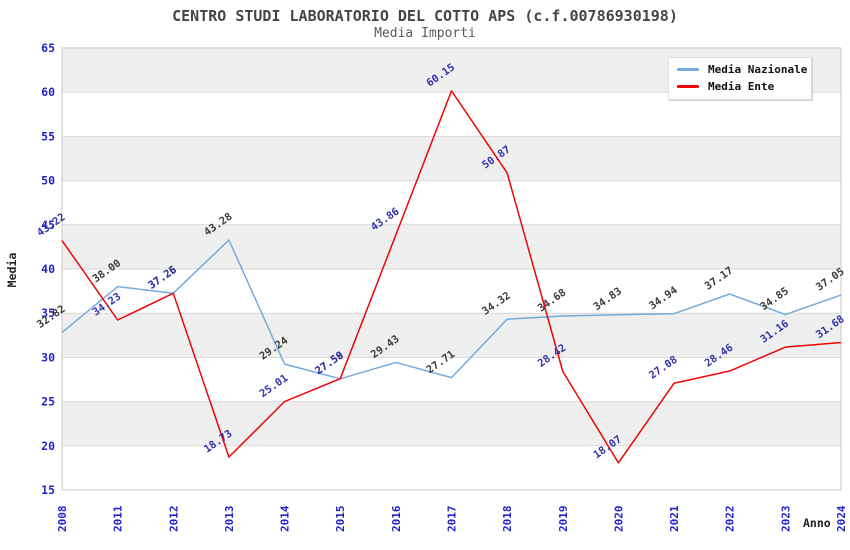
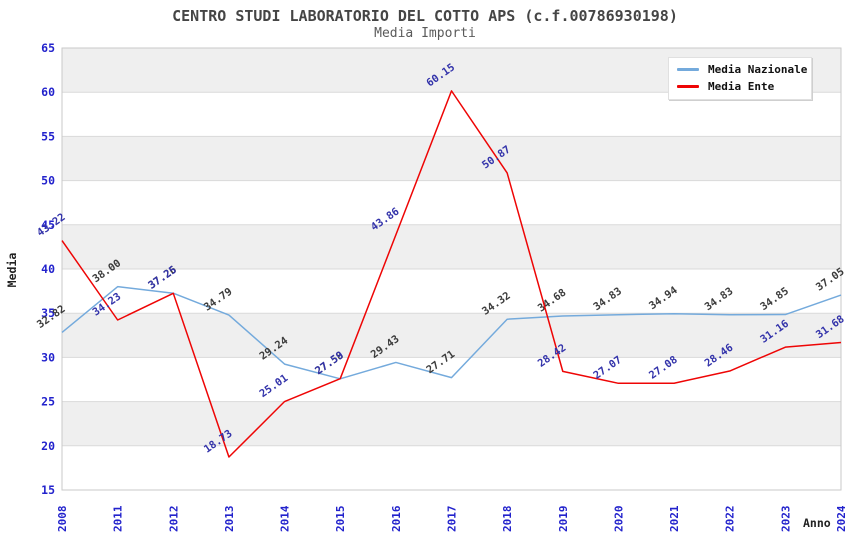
Media Nazionale/2013: 43.28 -> 34.79
Media Ente/2020: 18.07 -> 27.07
Media Nazionale/2022: 37.17 -> 34.83
